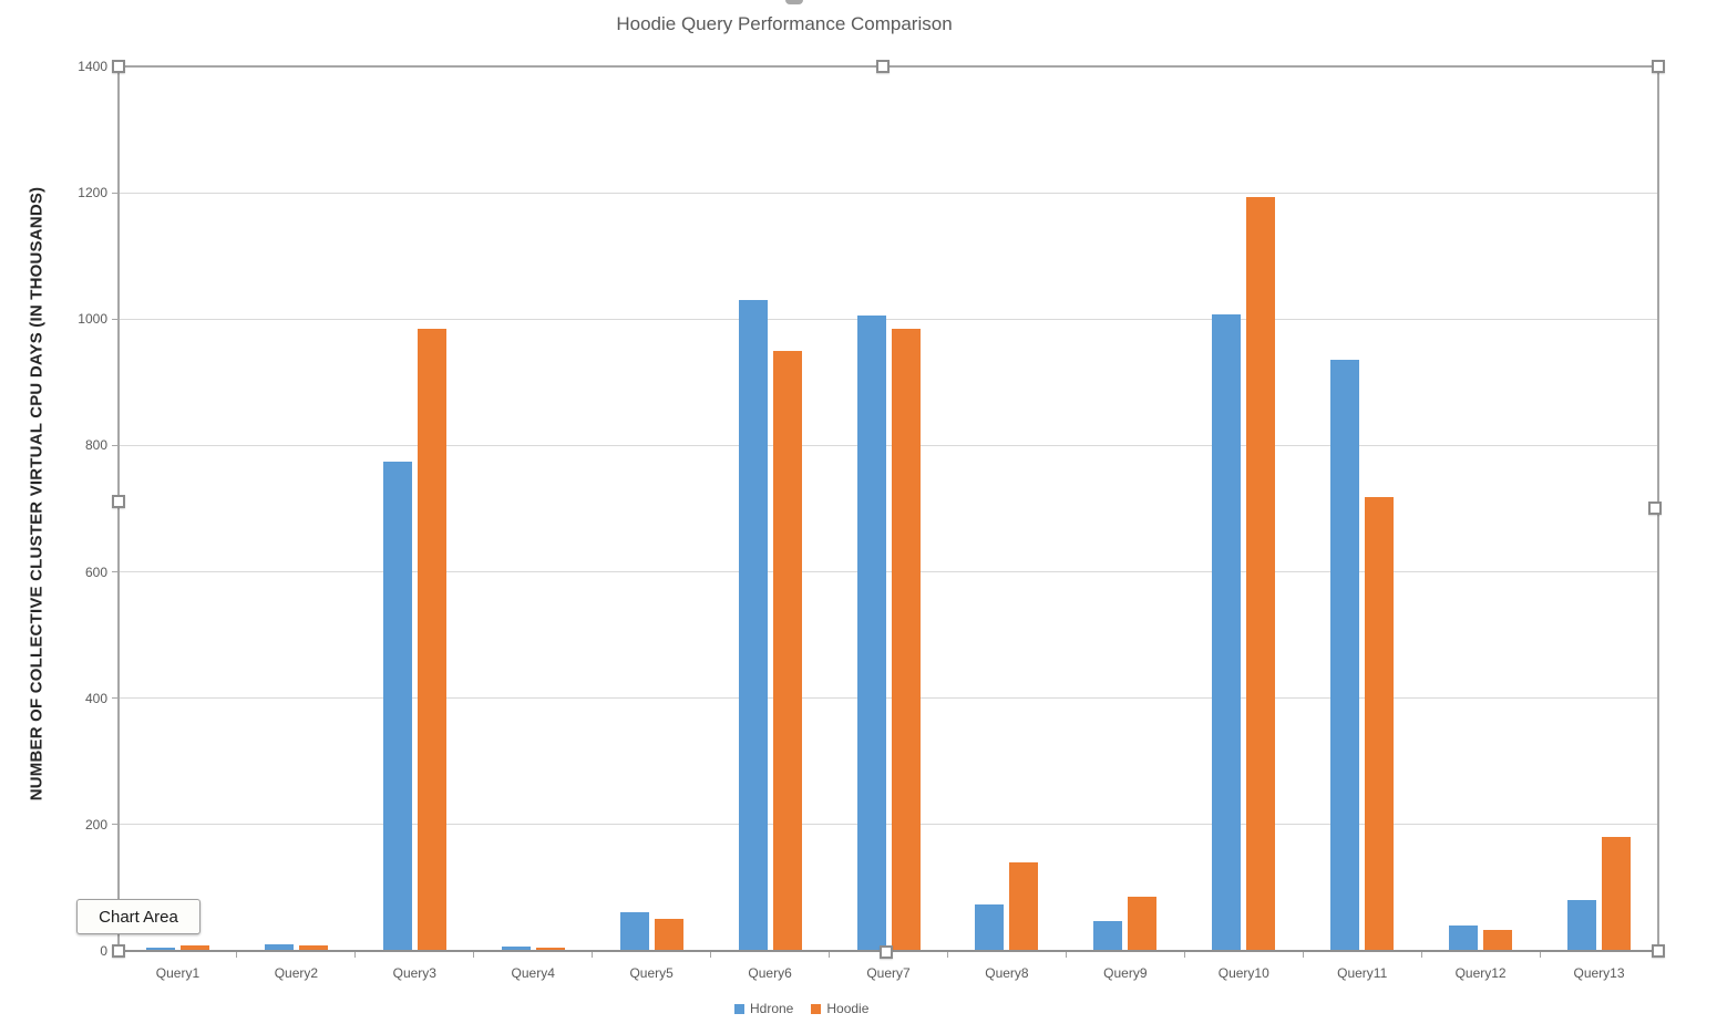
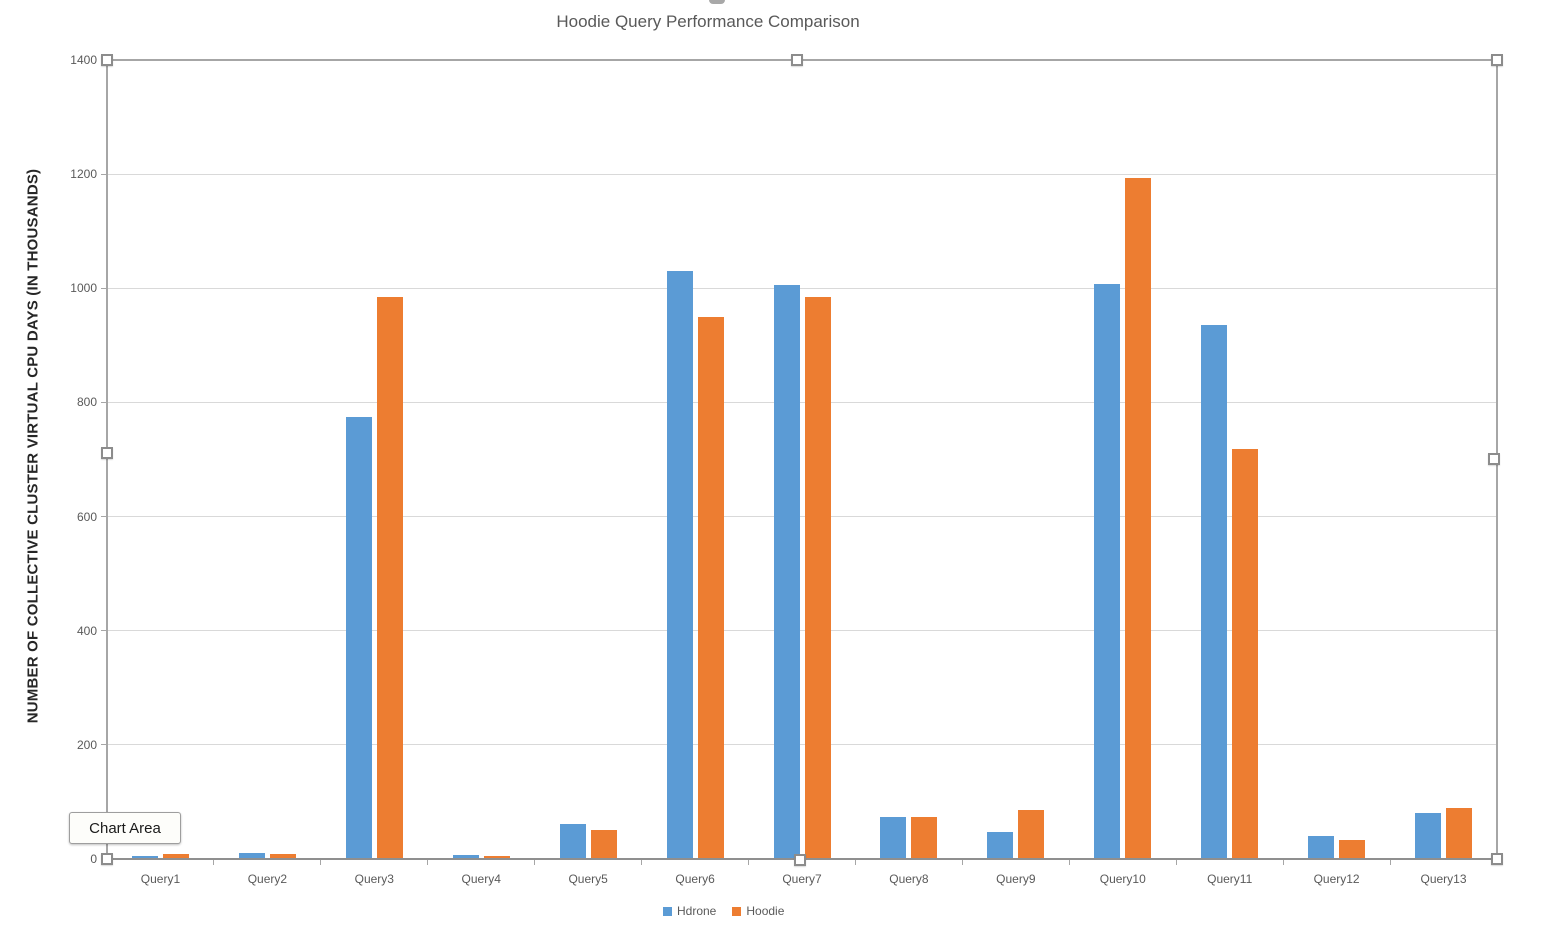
Hoodie/Query8: 140 -> 70
Hoodie/Query13: 180 -> 90
